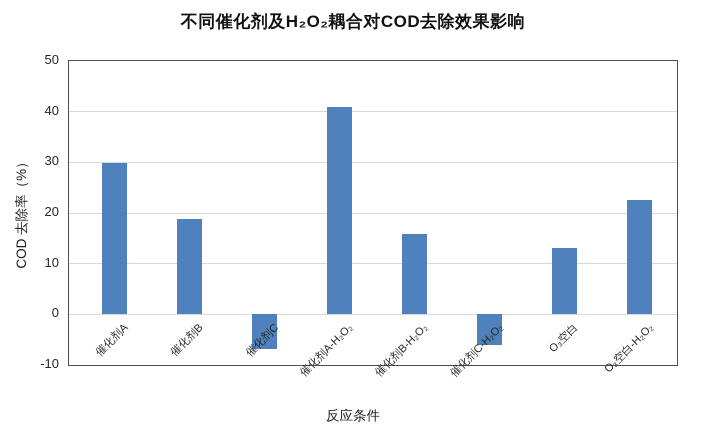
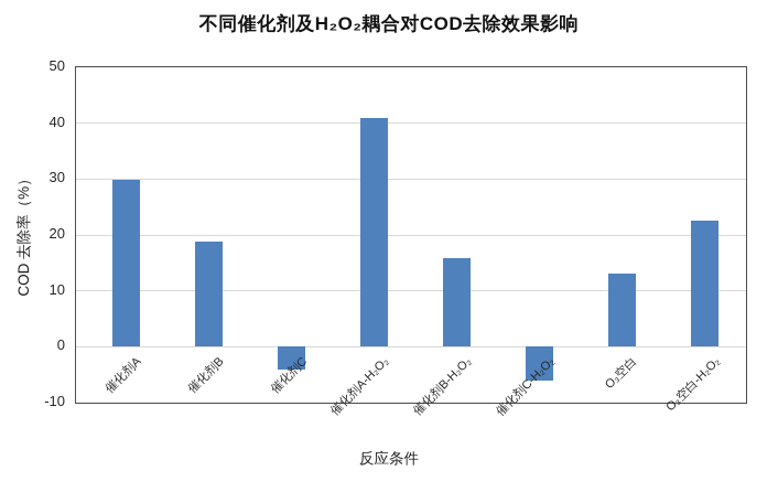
催化剂C: -7 -> -4
